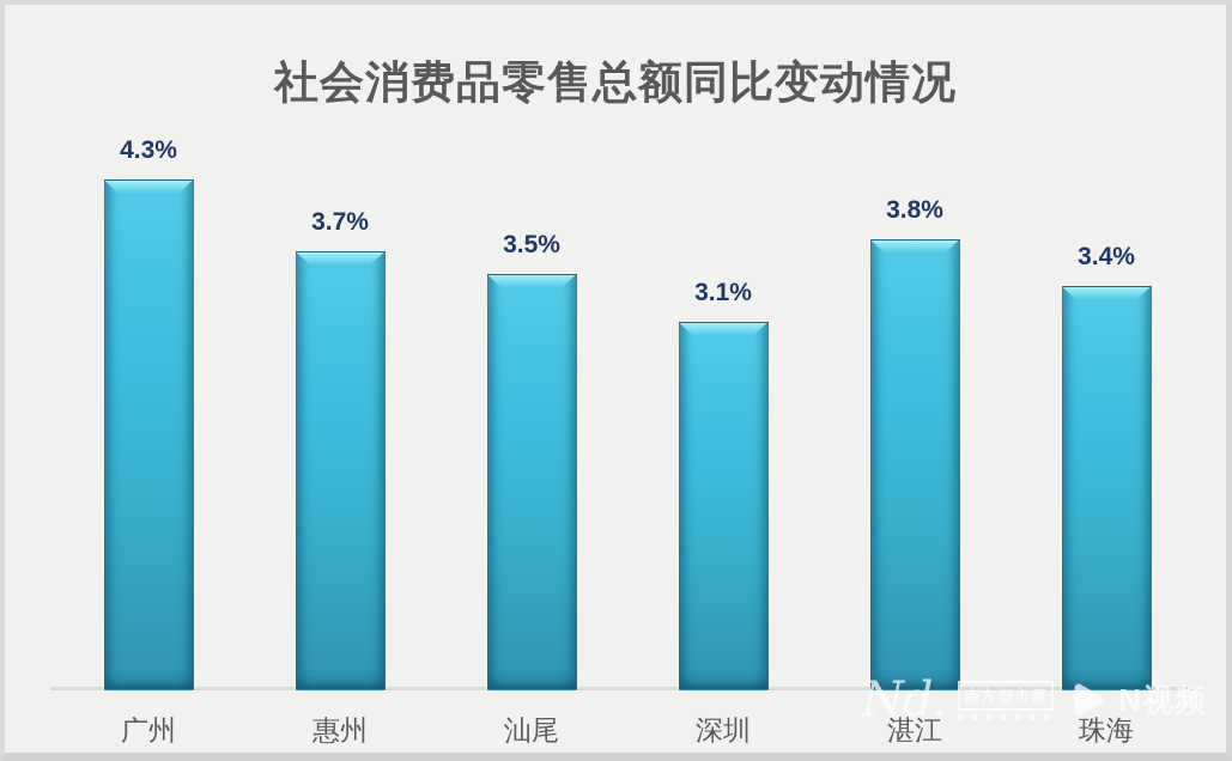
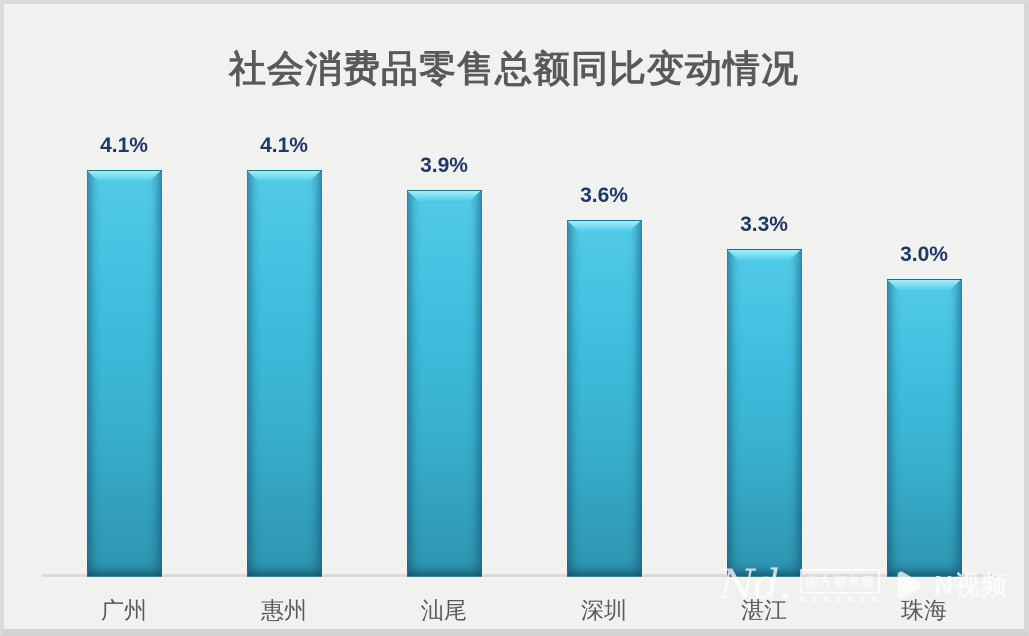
广州: 4.3% -> 4.1%
惠州: 3.7% -> 4.1%
汕尾: 3.5% -> 3.9%
深圳: 3.1% -> 3.6%
湛江: 3.8% -> 3.3%
珠海: 3.4% -> 3.0%
